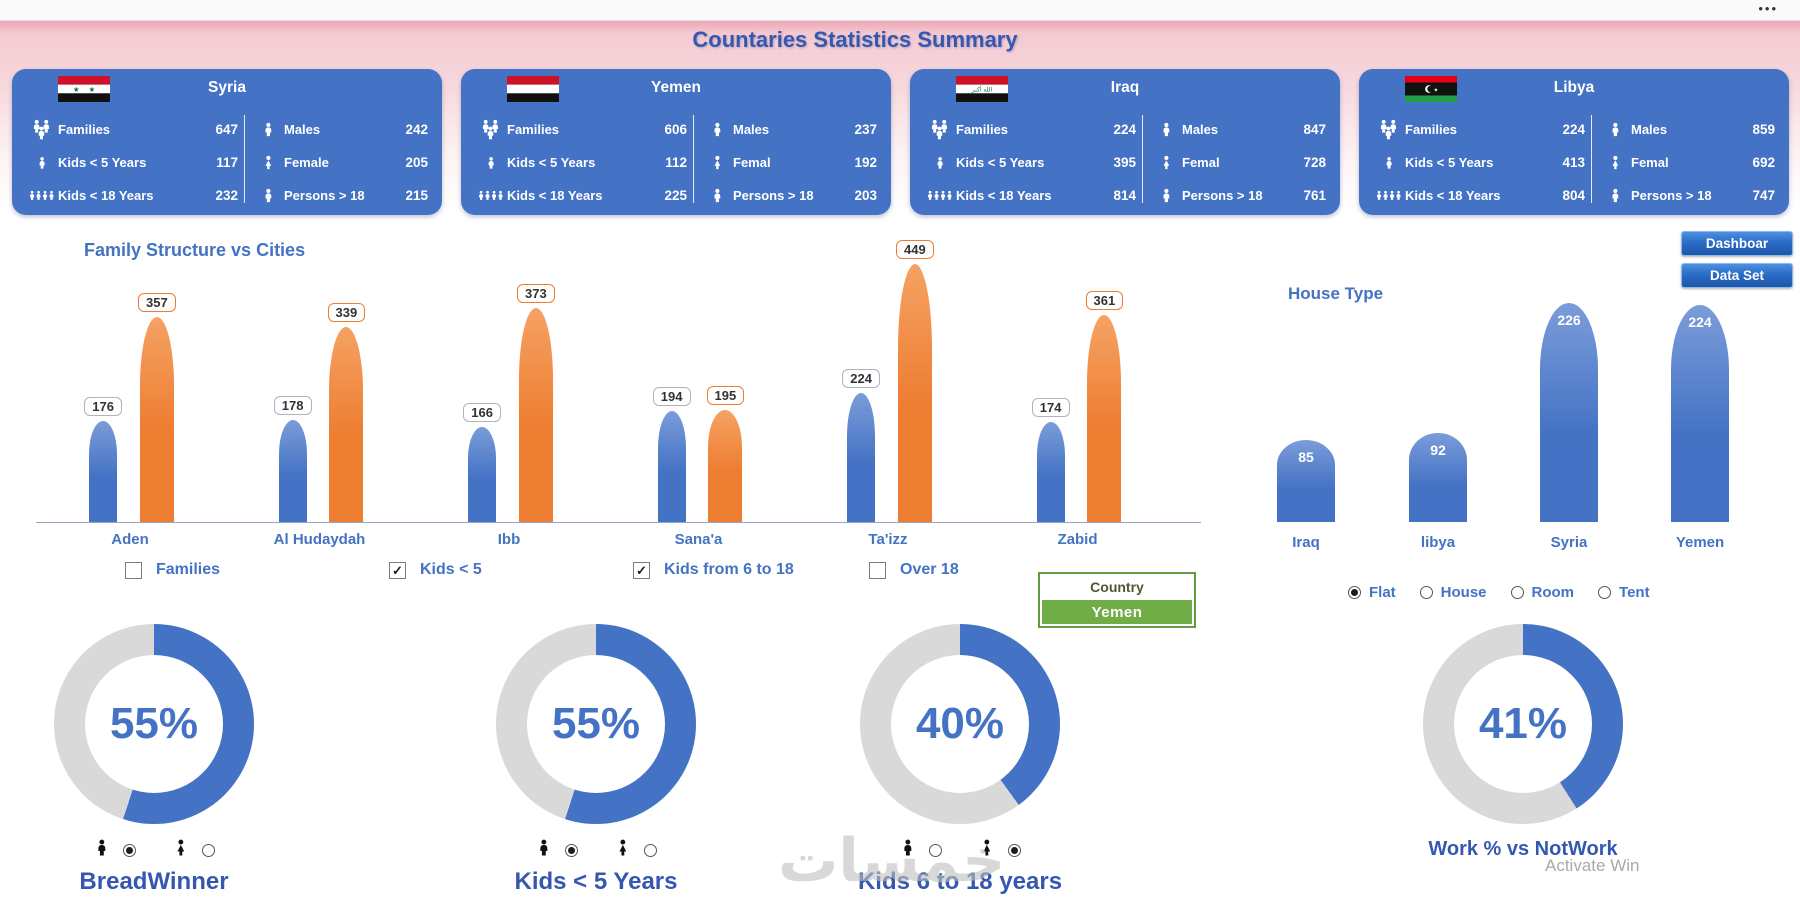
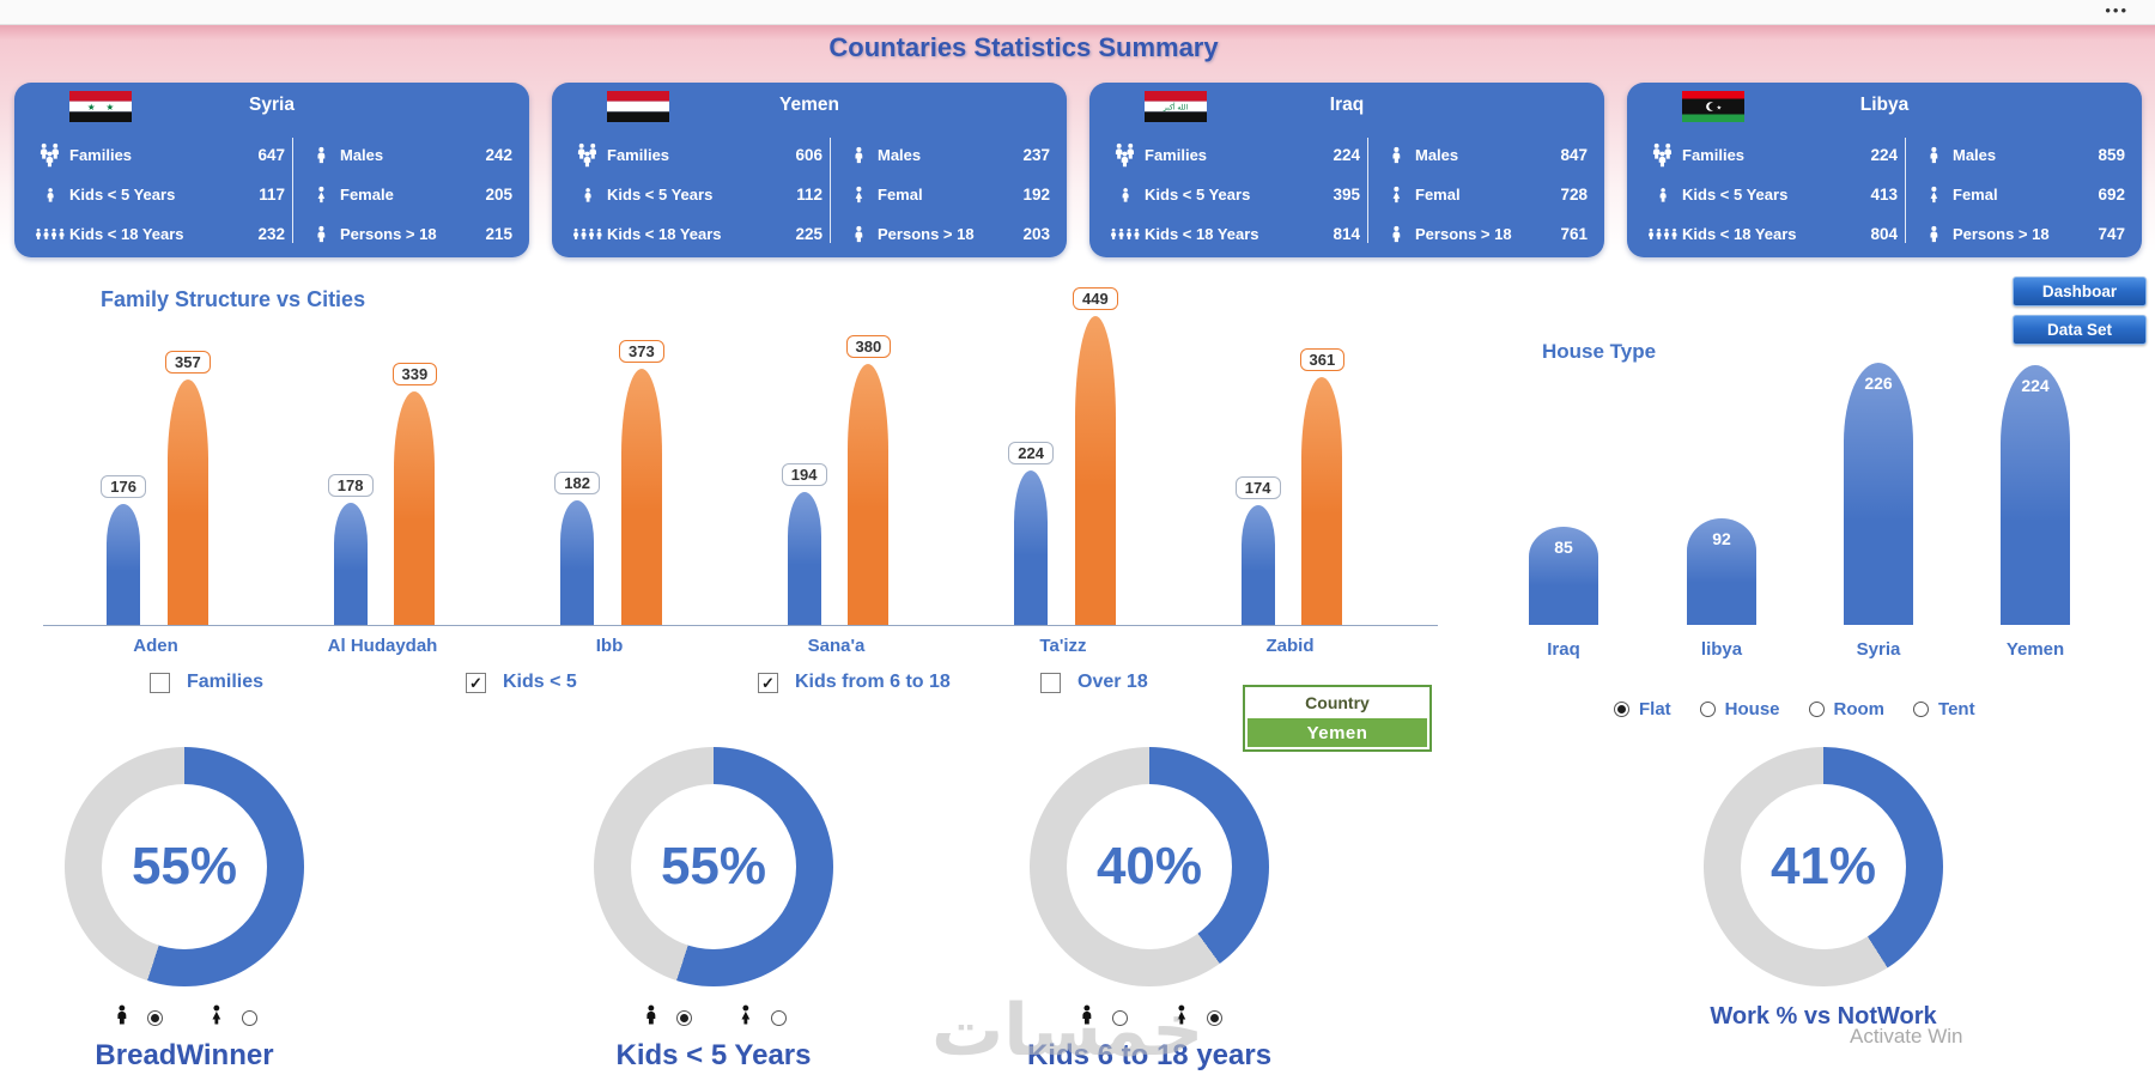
Family Structure vs Cities/Kids < 5/Ibb: 166 -> 182
Family Structure vs Cities/Kids from 6 to 18/Sana'a: 195 -> 380
